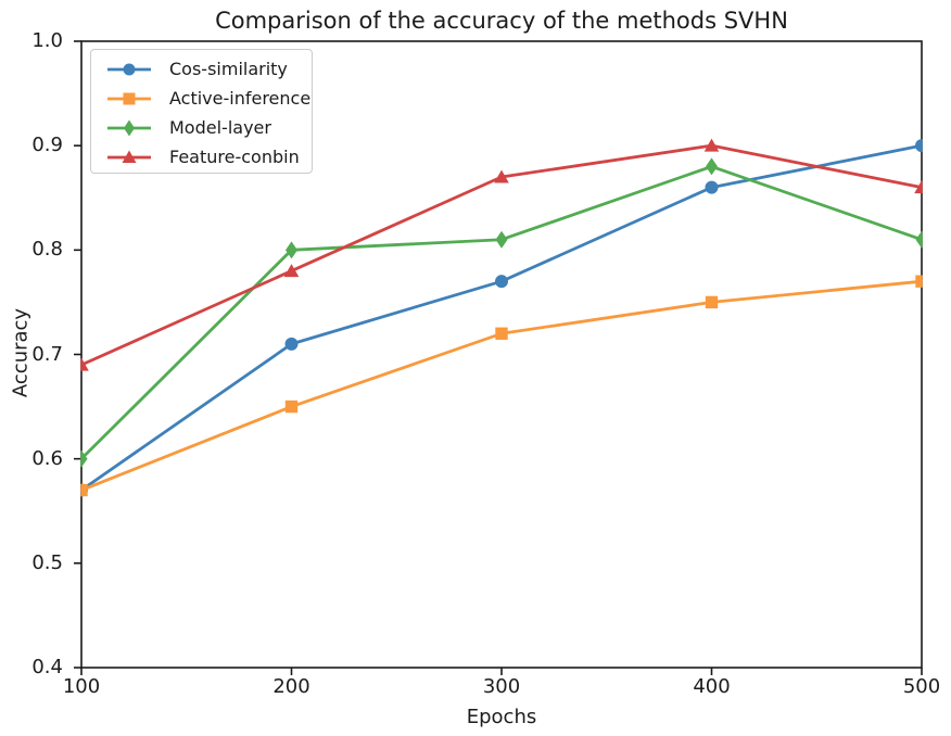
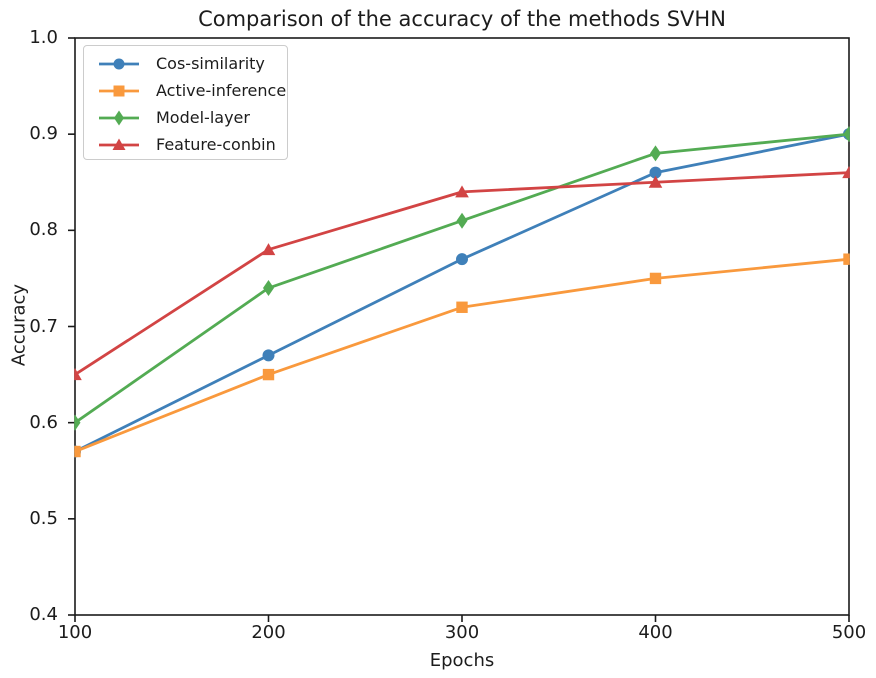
Feature-conbin/100: 0.69 -> 0.65
Cos-similarity/200: 0.71 -> 0.67
Model-layer/200: 0.80 -> 0.74
Feature-conbin/300: 0.87 -> 0.84
Feature-conbin/400: 0.90 -> 0.85
Model-layer/500: 0.81 -> 0.90
